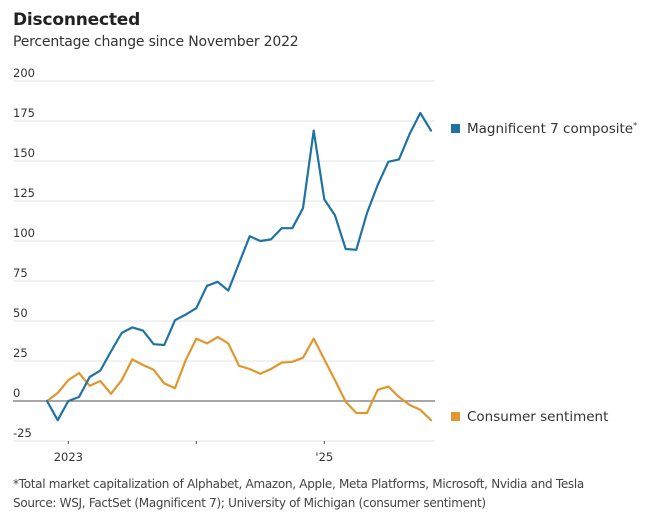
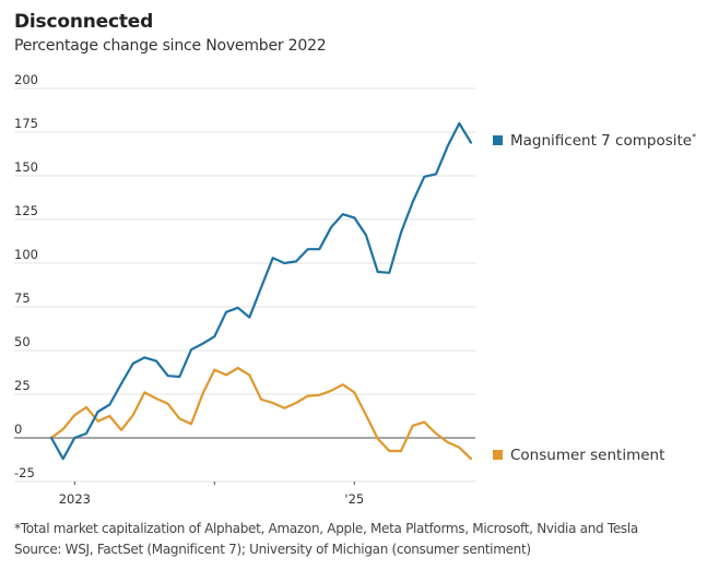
Magnificent 7 composite/25: 169 -> 128
Consumer sentiment/25: 39 -> 30
